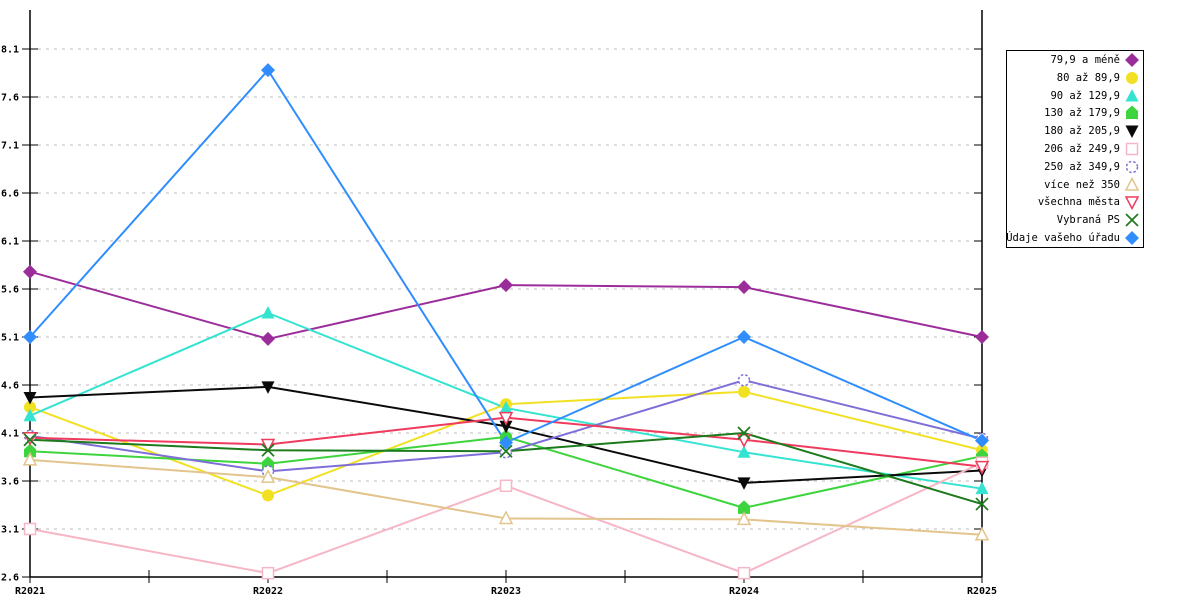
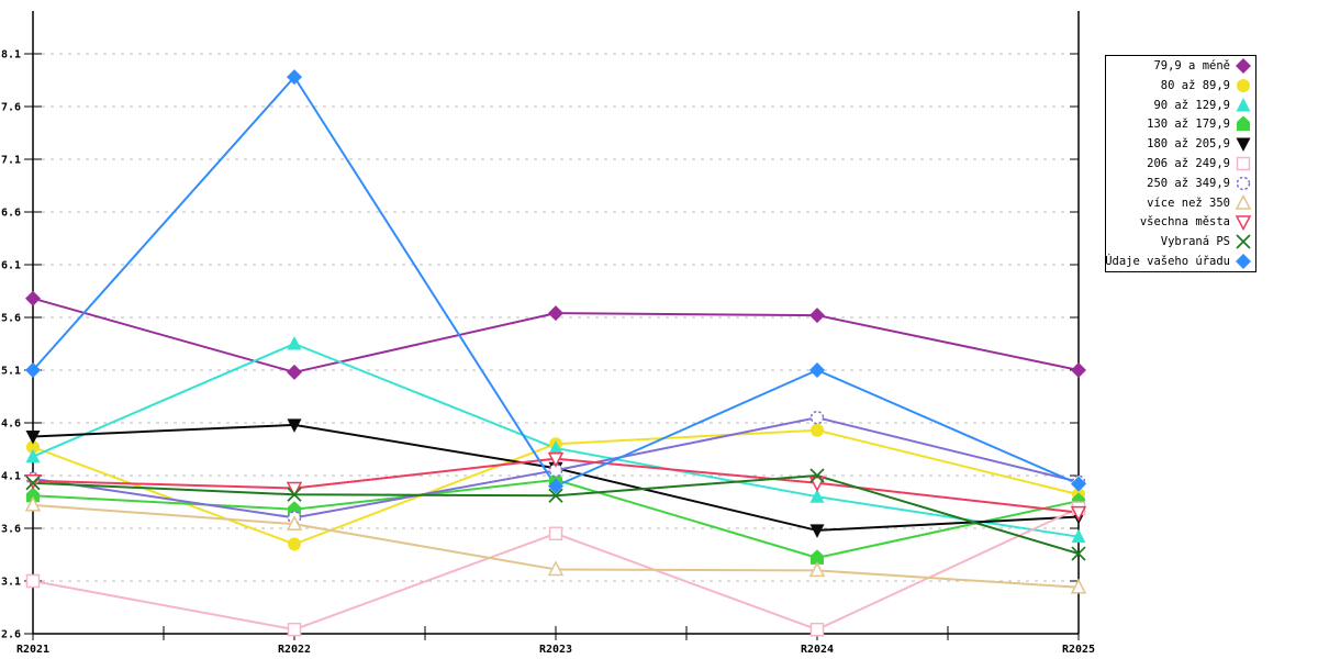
250 až 349,9/R2023: 3.9 -> 4.2
